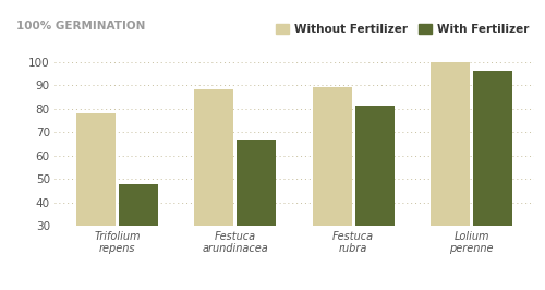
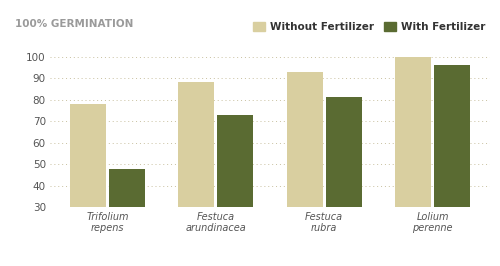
With Fertilizer/Festuca arundinacea: 67 -> 73
Without Fertilizer/Festuca rubra: 89 -> 93
